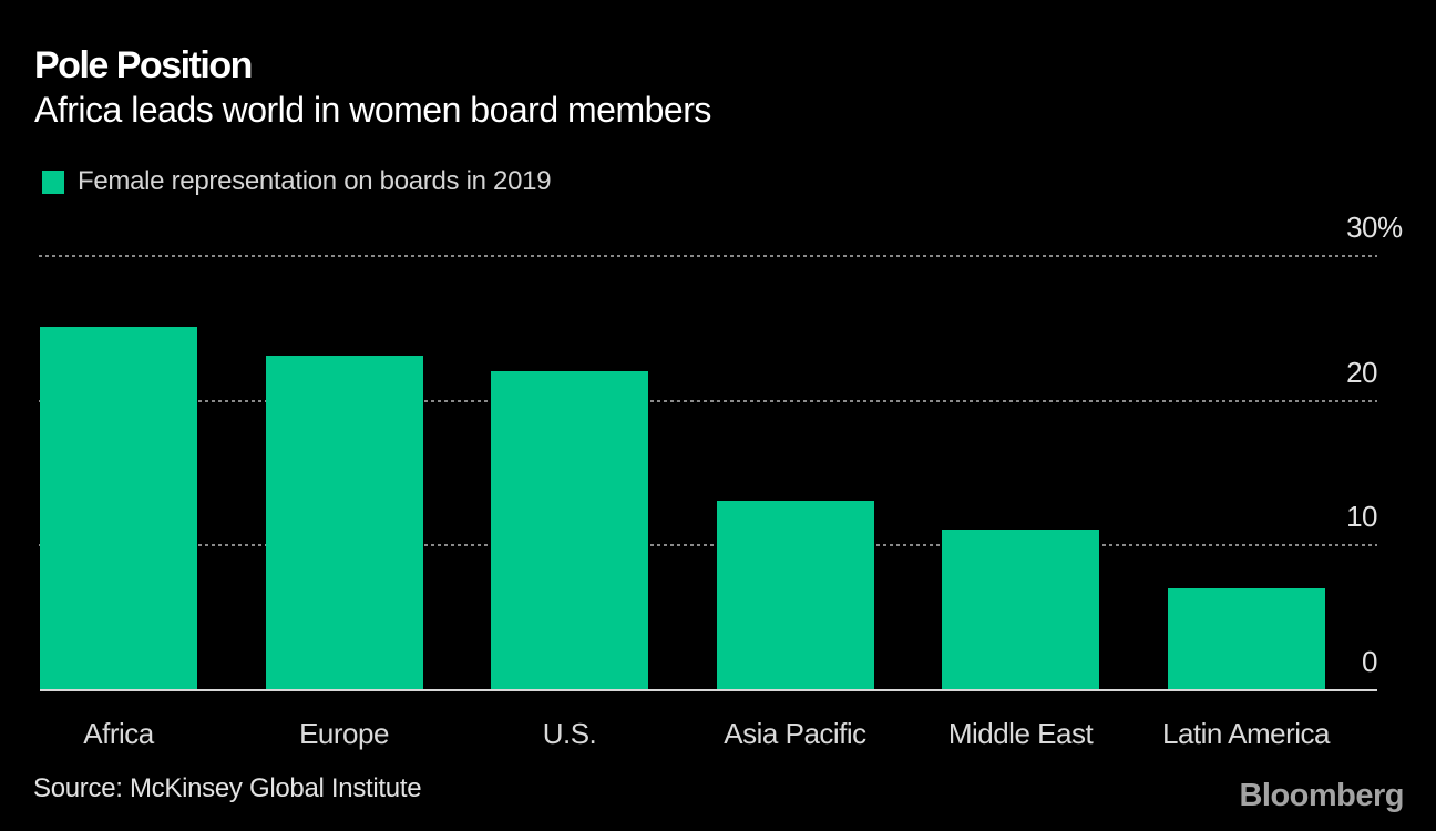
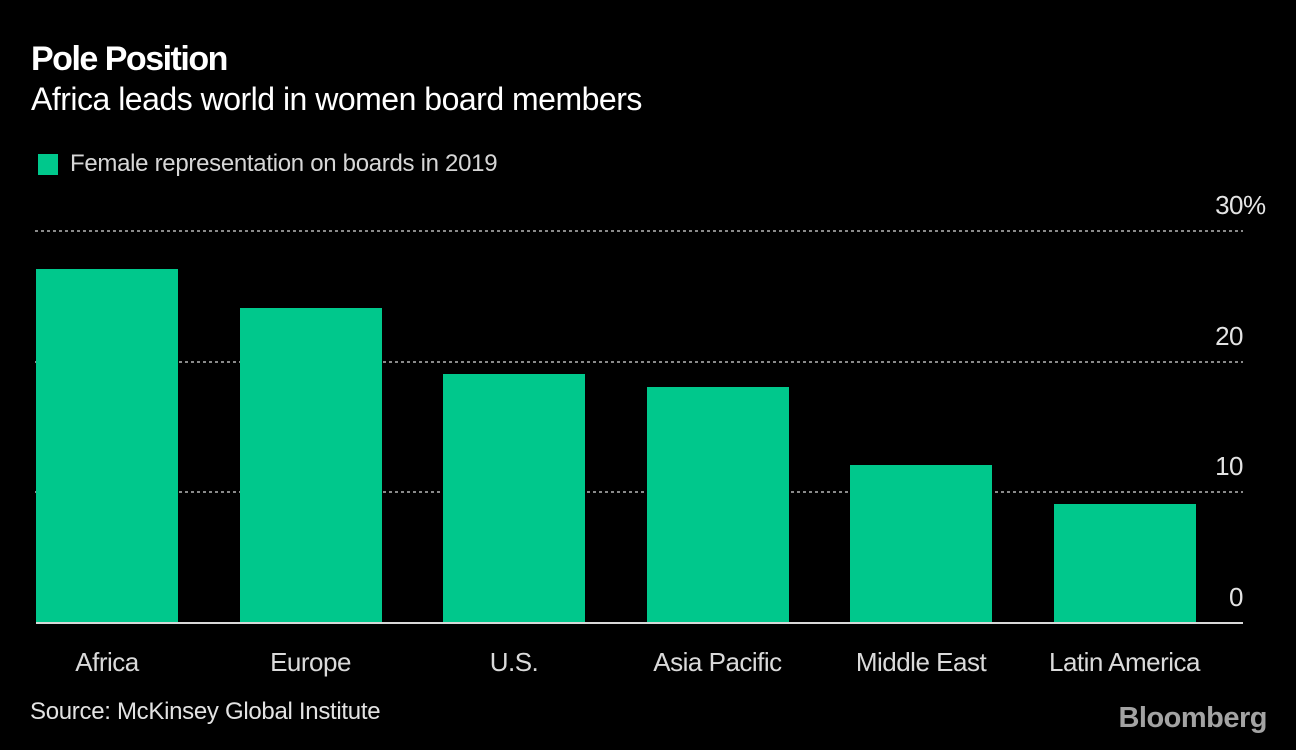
Africa: 25 -> 27
Europe: 23 -> 24
U.S.: 22 -> 19
Asia Pacific: 13 -> 18
Middle East: 11 -> 12
Latin America: 7 -> 9
